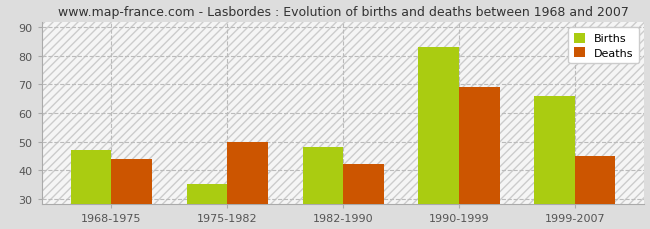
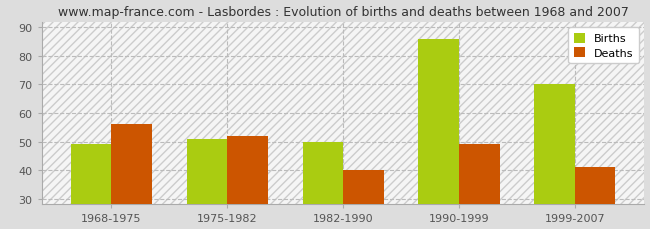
Births/1968-1975: 47 -> 49
Deaths/1968-1975: 44 -> 56
Births/1975-1982: 35 -> 51
Deaths/1975-1982: 50 -> 52
Births/1982-1990: 48 -> 50
Deaths/1982-1990: 42 -> 40
Births/1990-1999: 83 -> 86
Deaths/1990-1999: 69 -> 49
Births/1999-2007: 66 -> 70
Deaths/1999-2007: 45 -> 41
